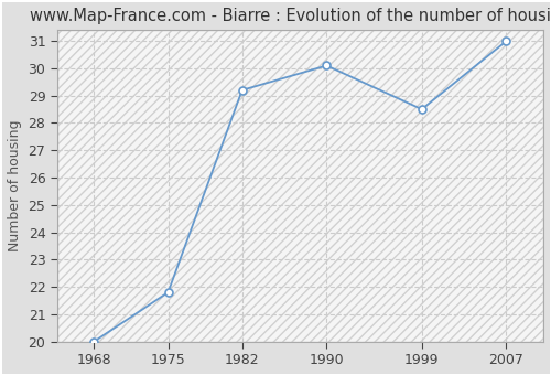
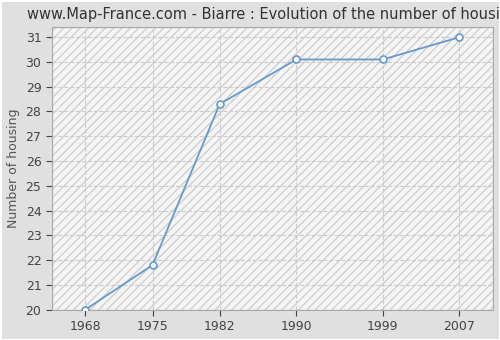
1982: 29.2 -> 28.3
1999: 28.5 -> 30.1
